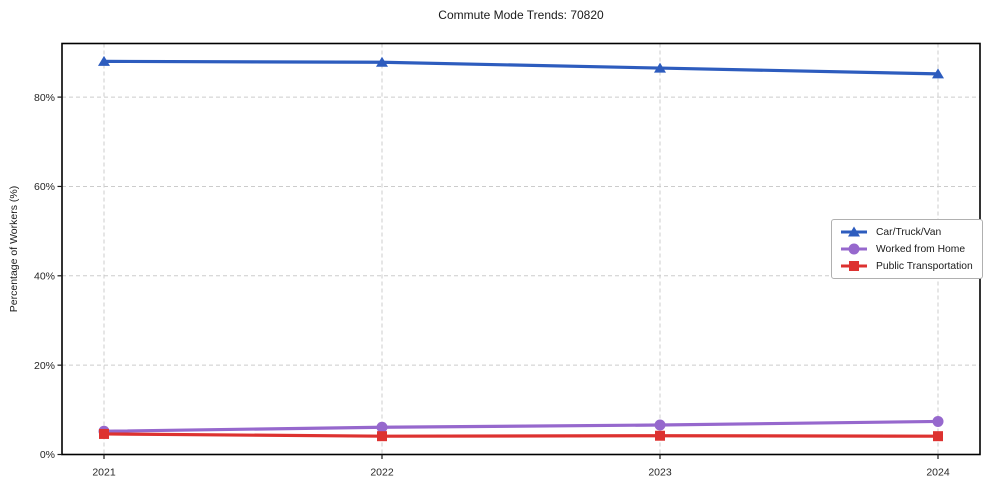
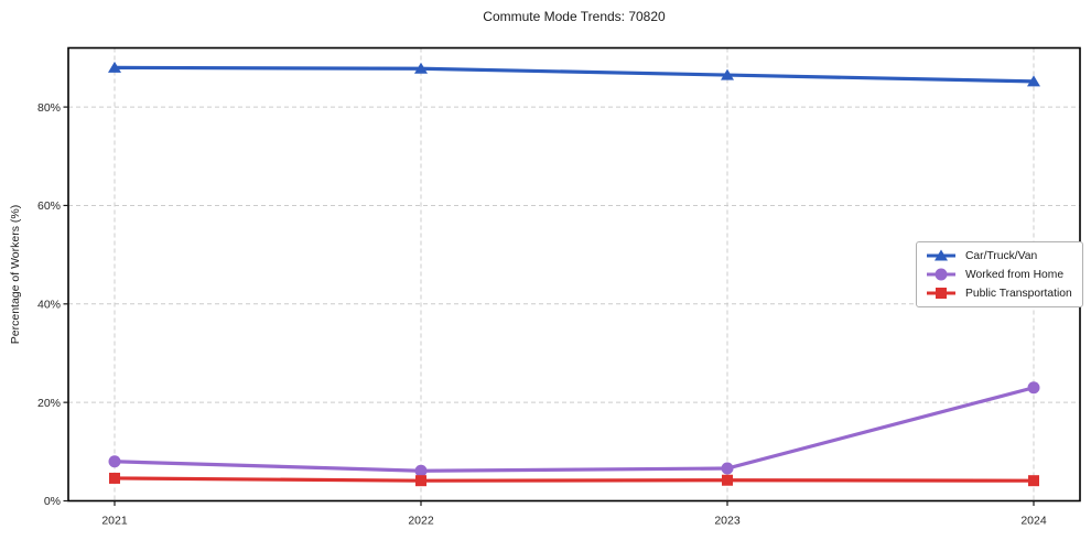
Worked from Home/2021: 5% -> 8%
Worked from Home/2024: 7% -> 23%
